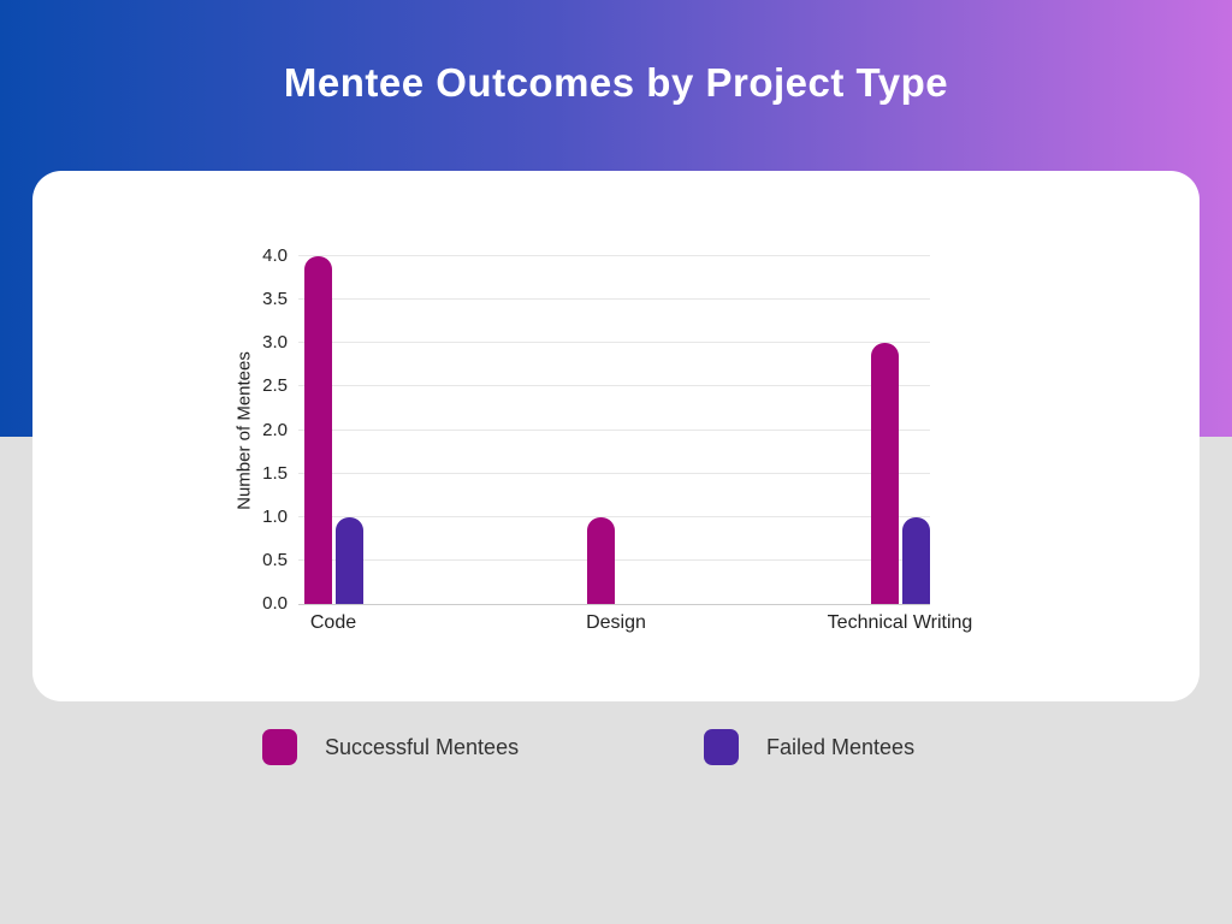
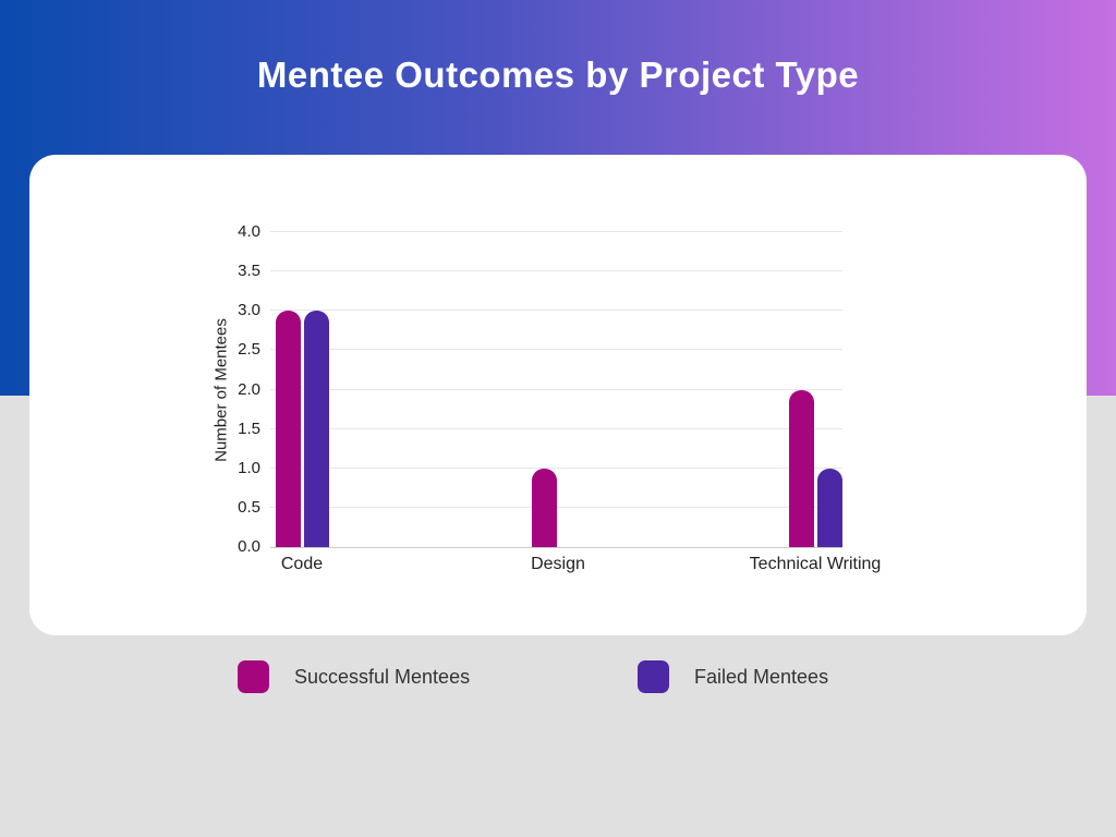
Successful Mentees/Code: 4 -> 3
Failed Mentees/Code: 1 -> 3
Successful Mentees/Technical Writing: 3 -> 2
